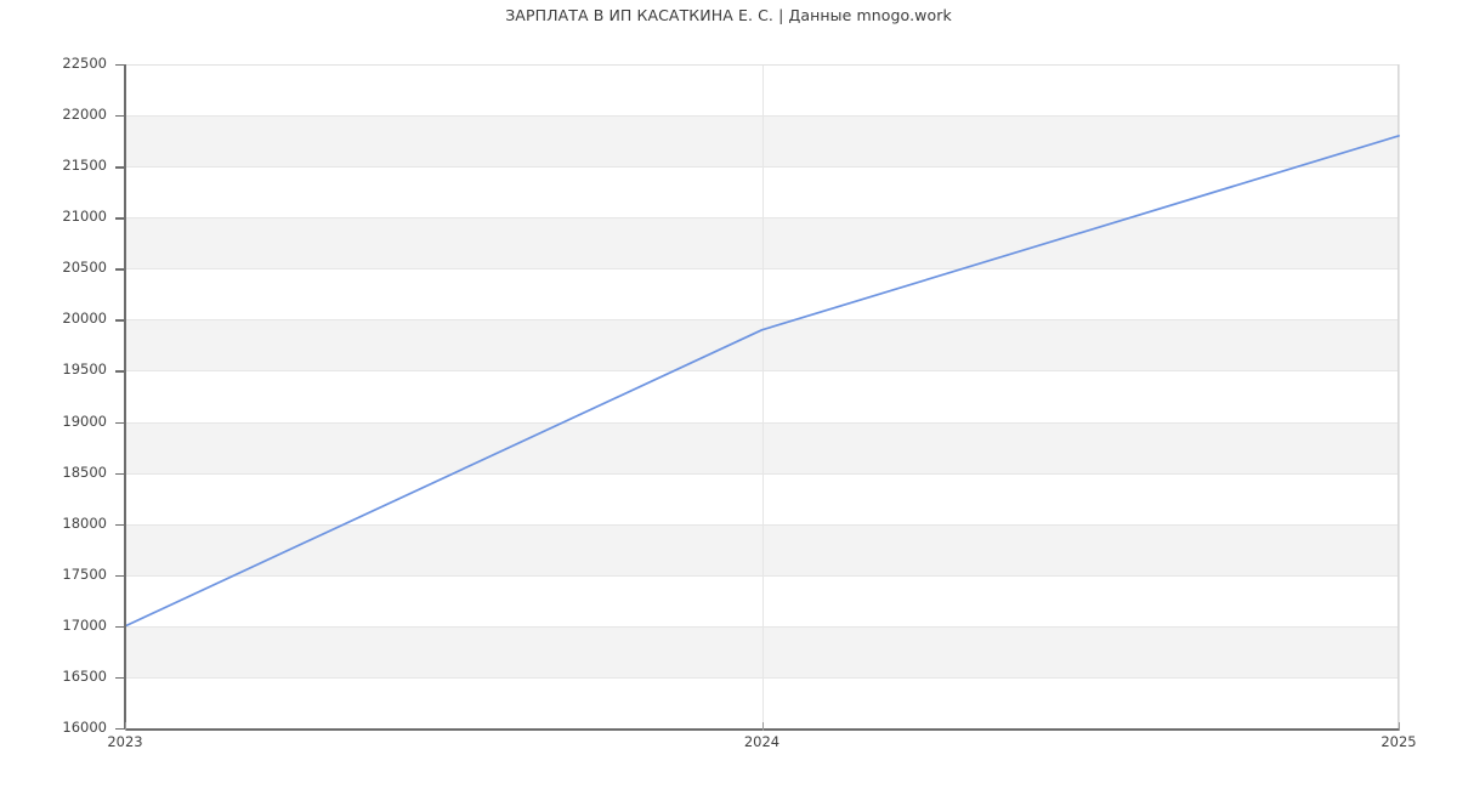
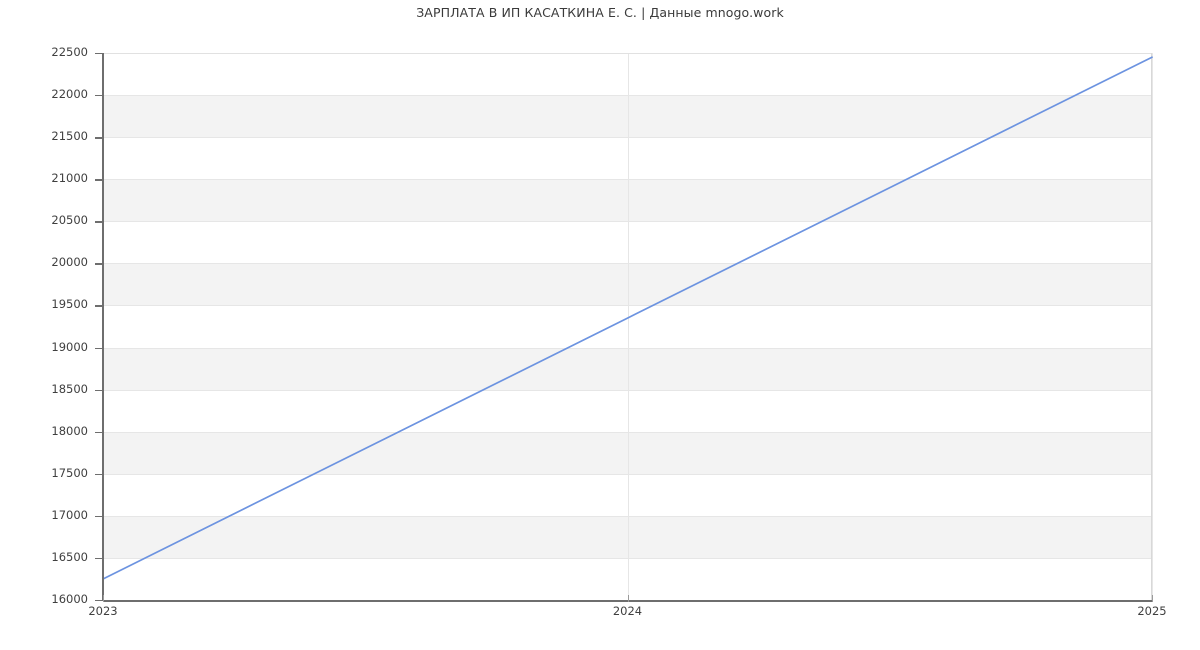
2023: 17000 -> 16200
2024: 19900 -> 19400
2025: 21800 -> 22400
